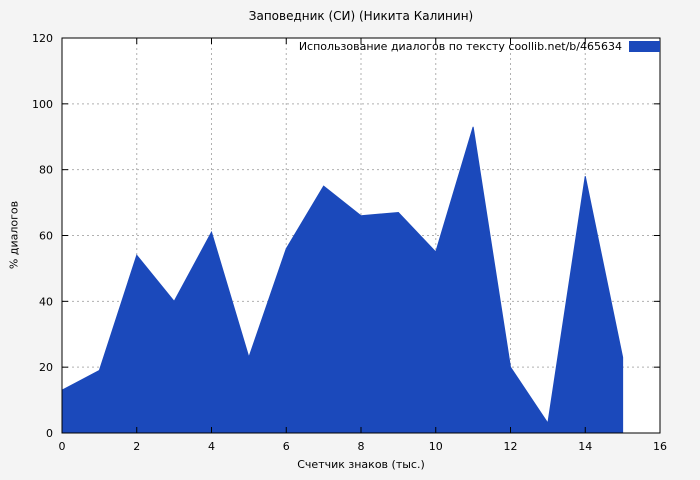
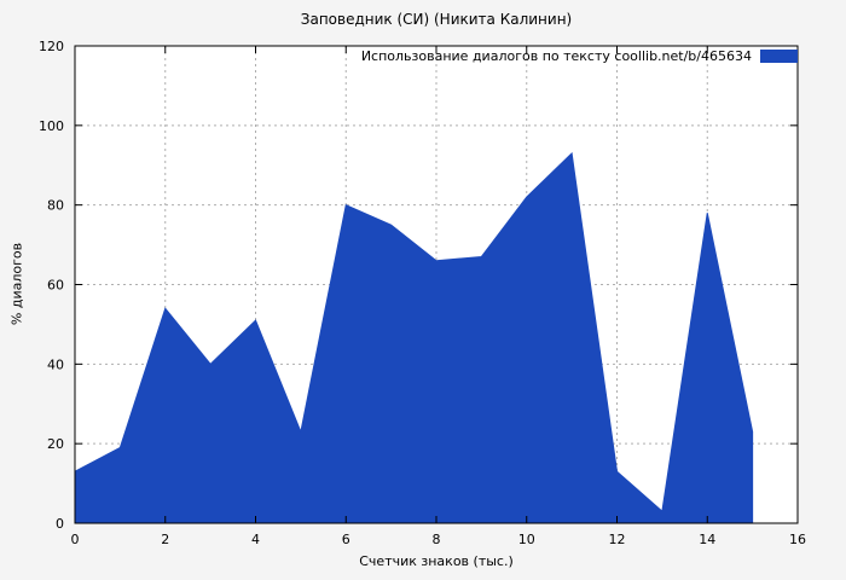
4: 61 -> 51
6: 56 -> 80
10: 55 -> 82
12: 20 -> 13
